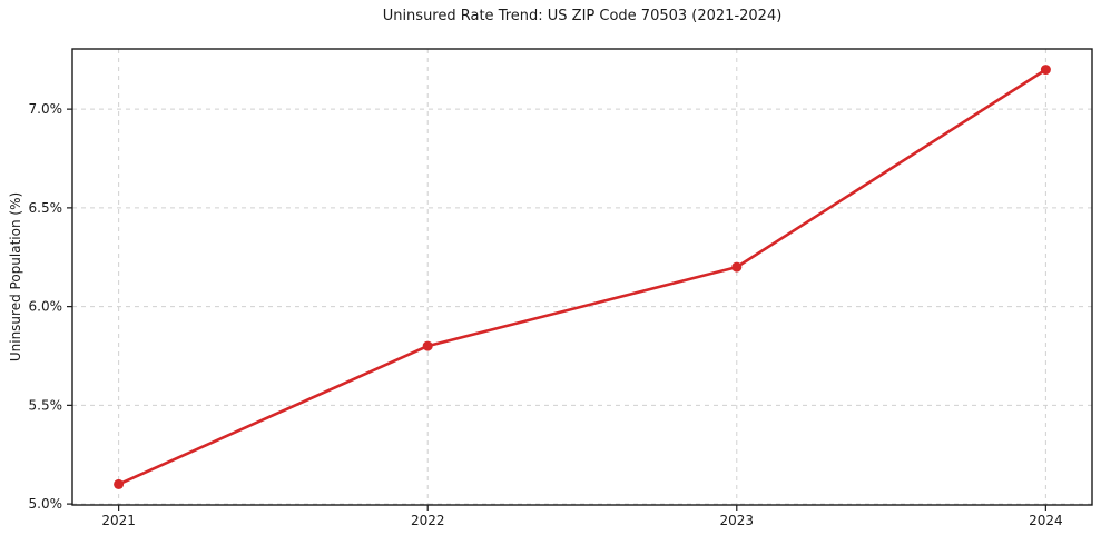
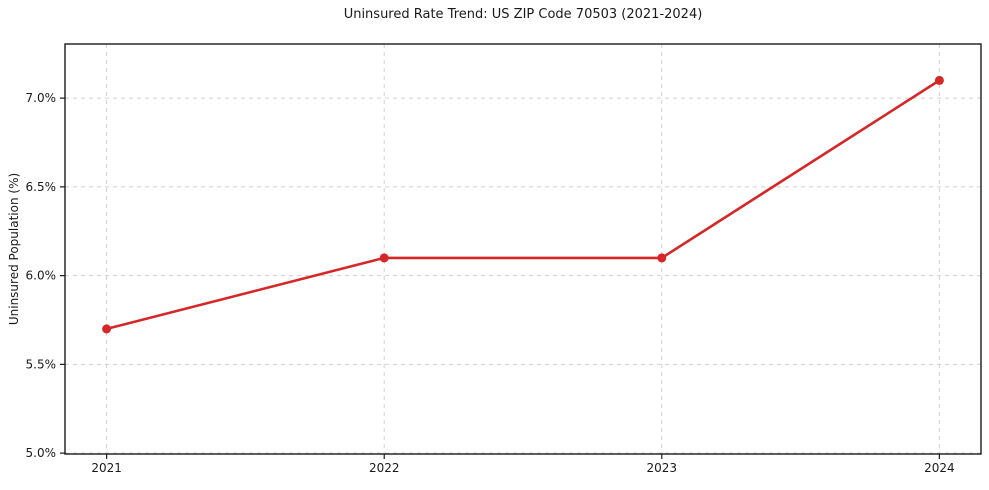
2021: 5.1% -> 5.7%
2022: 5.8% -> 6.1%
2023: 6.2% -> 6.1%
2024: 7.2% -> 7.1%
